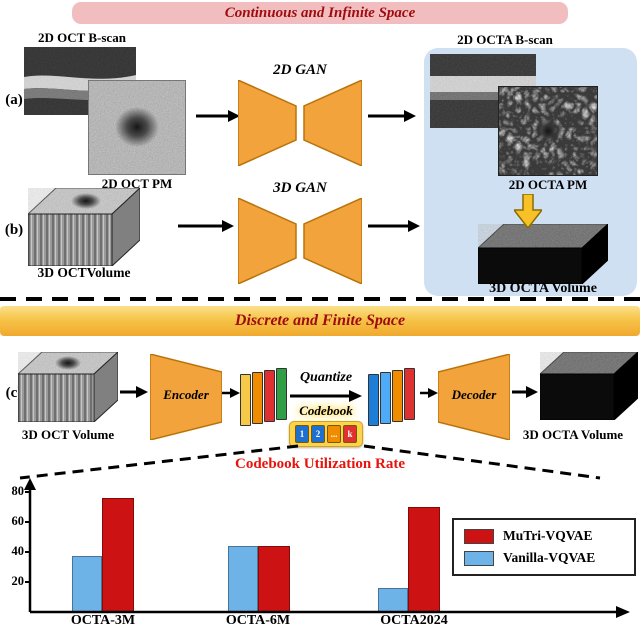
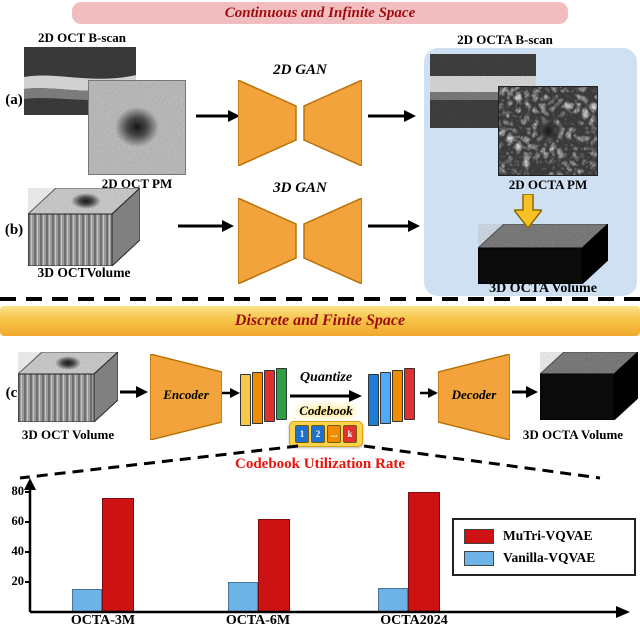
Vanilla-VQVAE/OCTA-3M: 37 -> 15
MuTri-VQVAE/OCTA-6M: 44 -> 62
Vanilla-VQVAE/OCTA-6M: 44 -> 20
MuTri-VQVAE/OCTA2024: 70 -> 80
